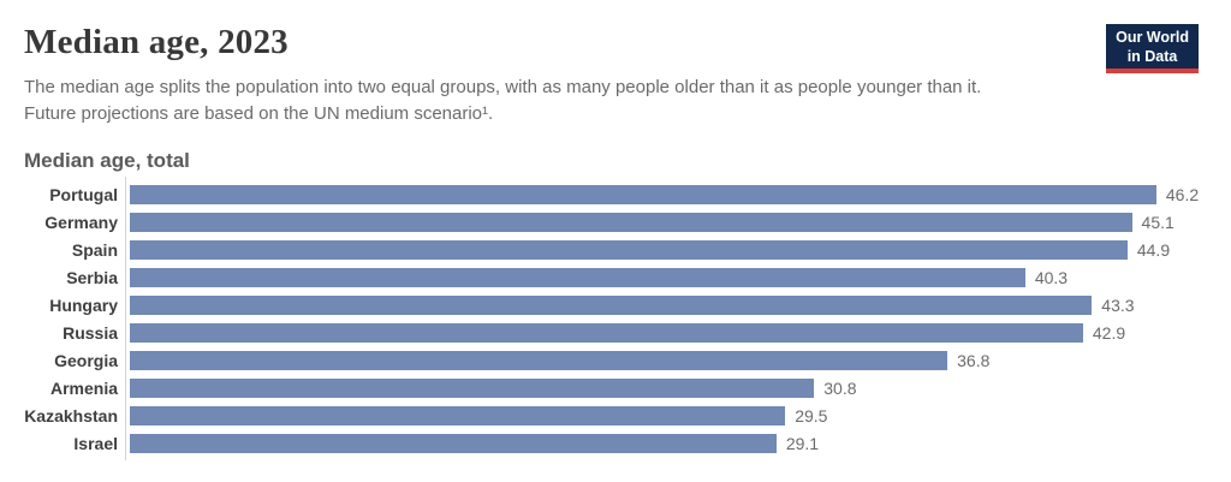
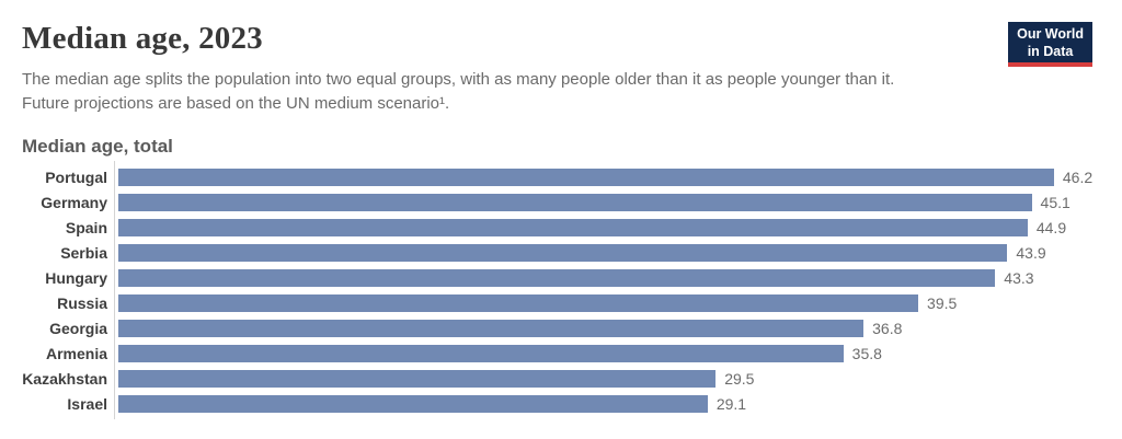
Serbia: 40.3 -> 43.9
Russia: 42.9 -> 39.5
Armenia: 30.8 -> 35.8
